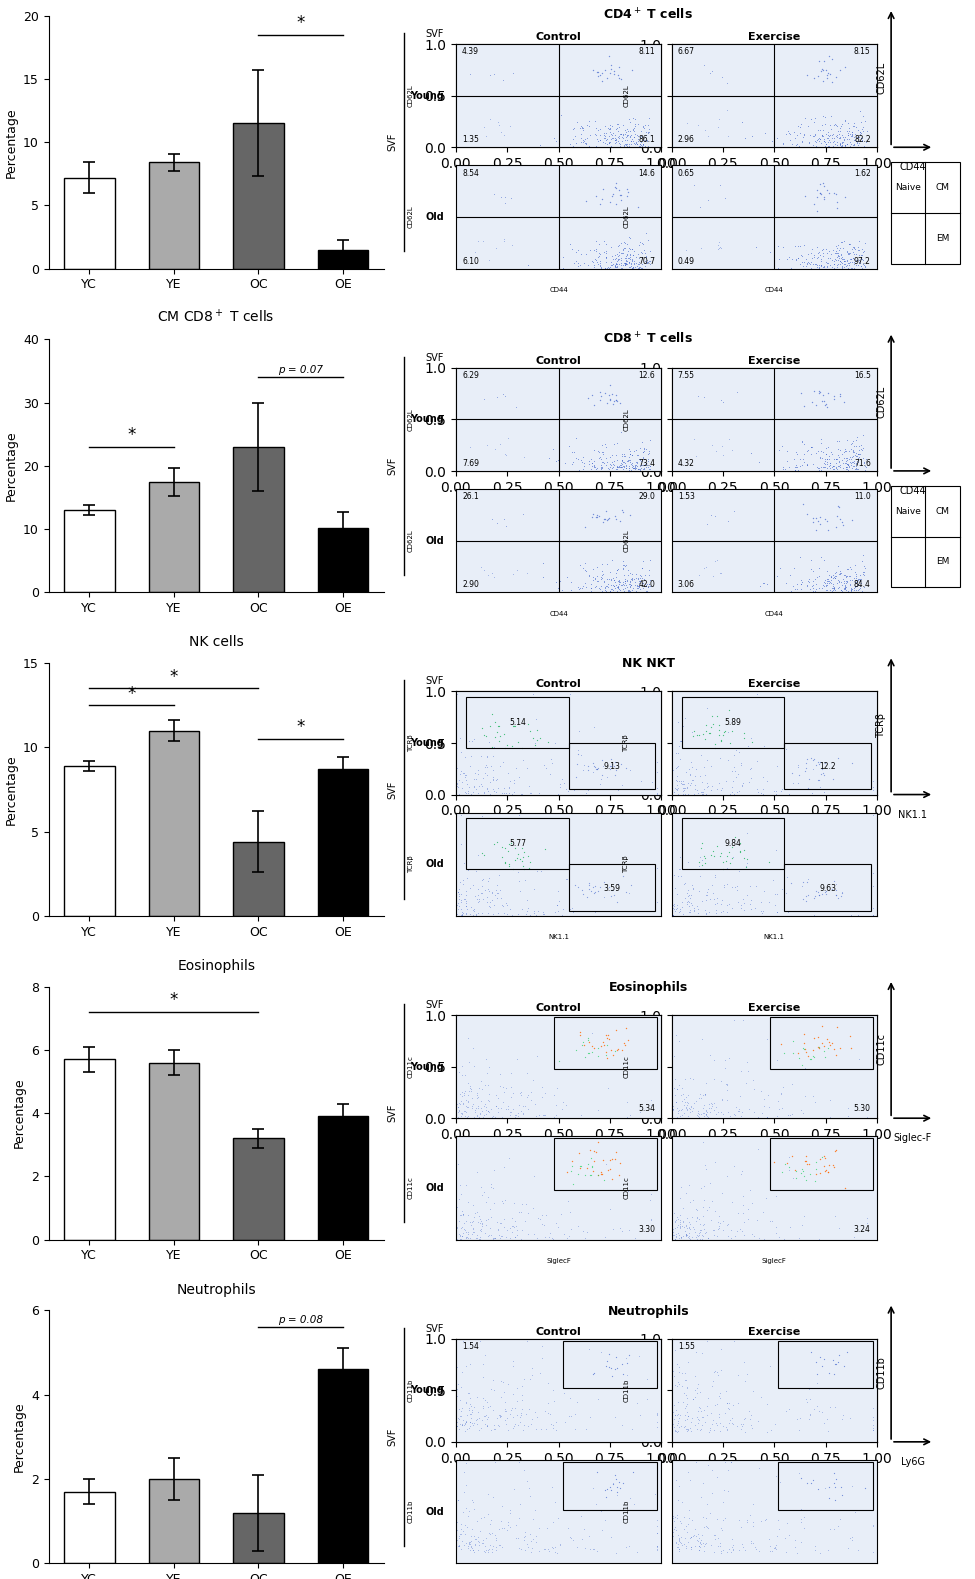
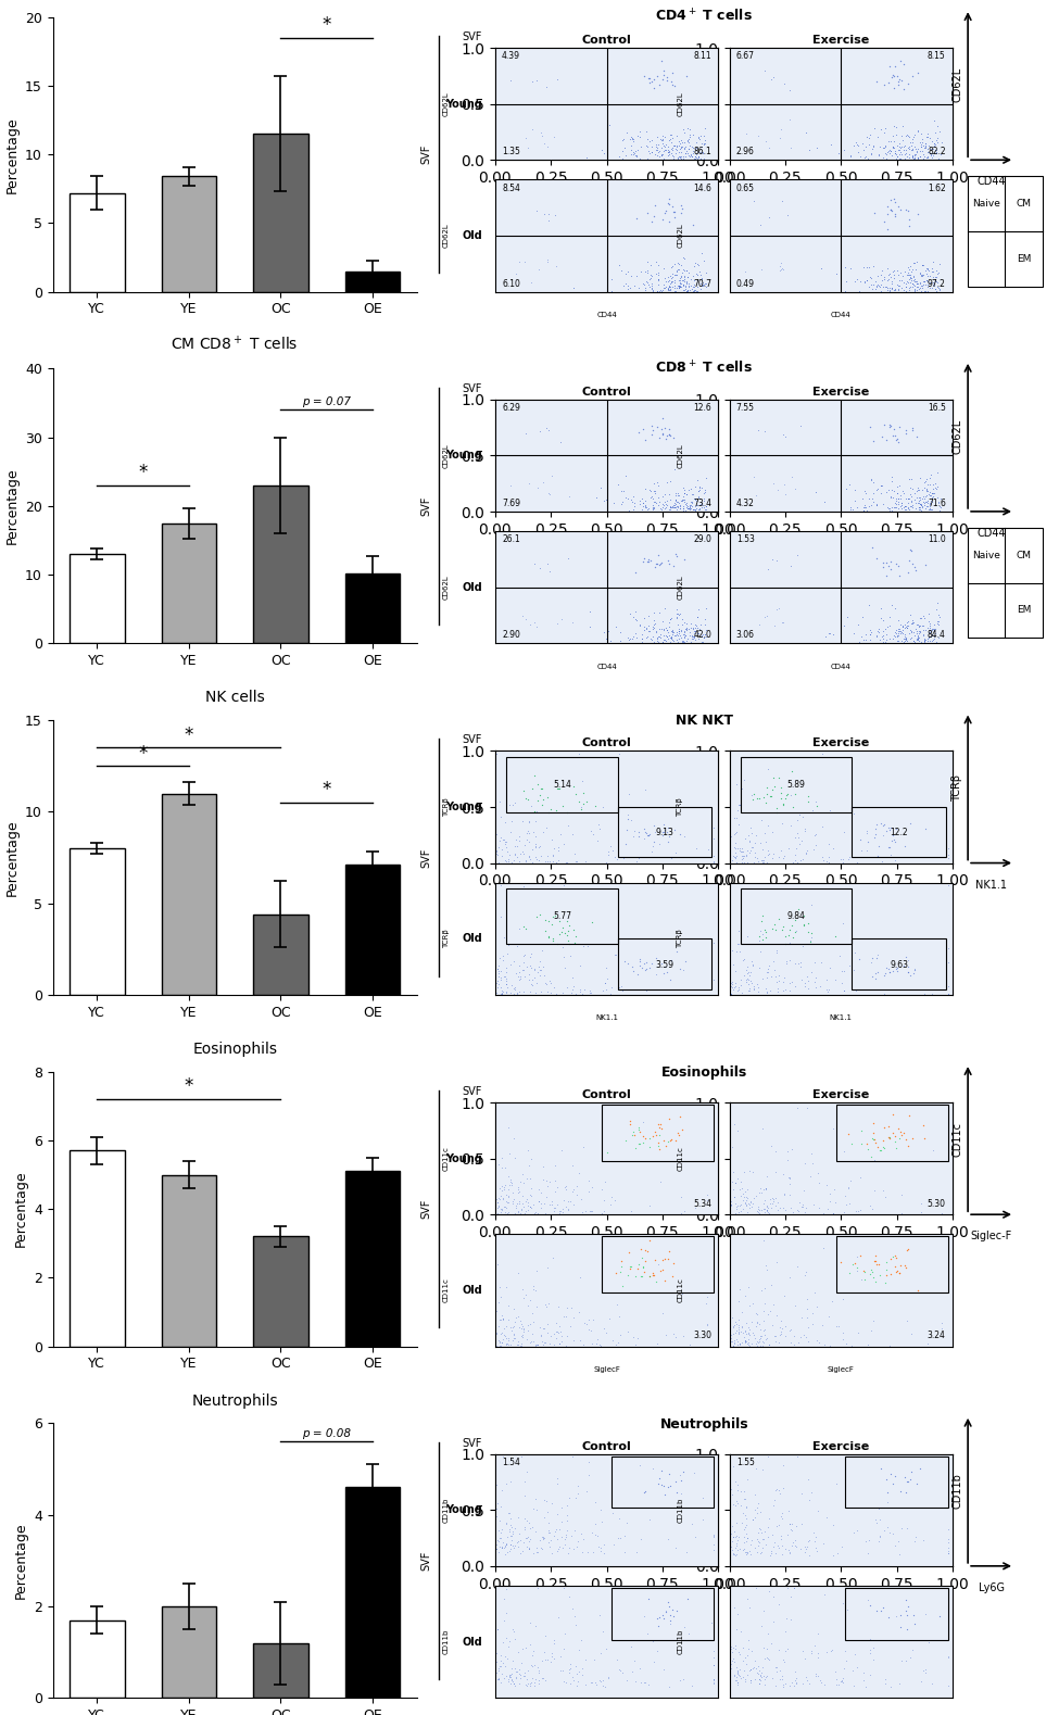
NK cells/YC: 8.9 -> 8.0
NK cells/OE: 8.7 -> 7.1
Eosinophils/YE: 5.6 -> 5.0
Eosinophils/OE: 3.9 -> 5.1
